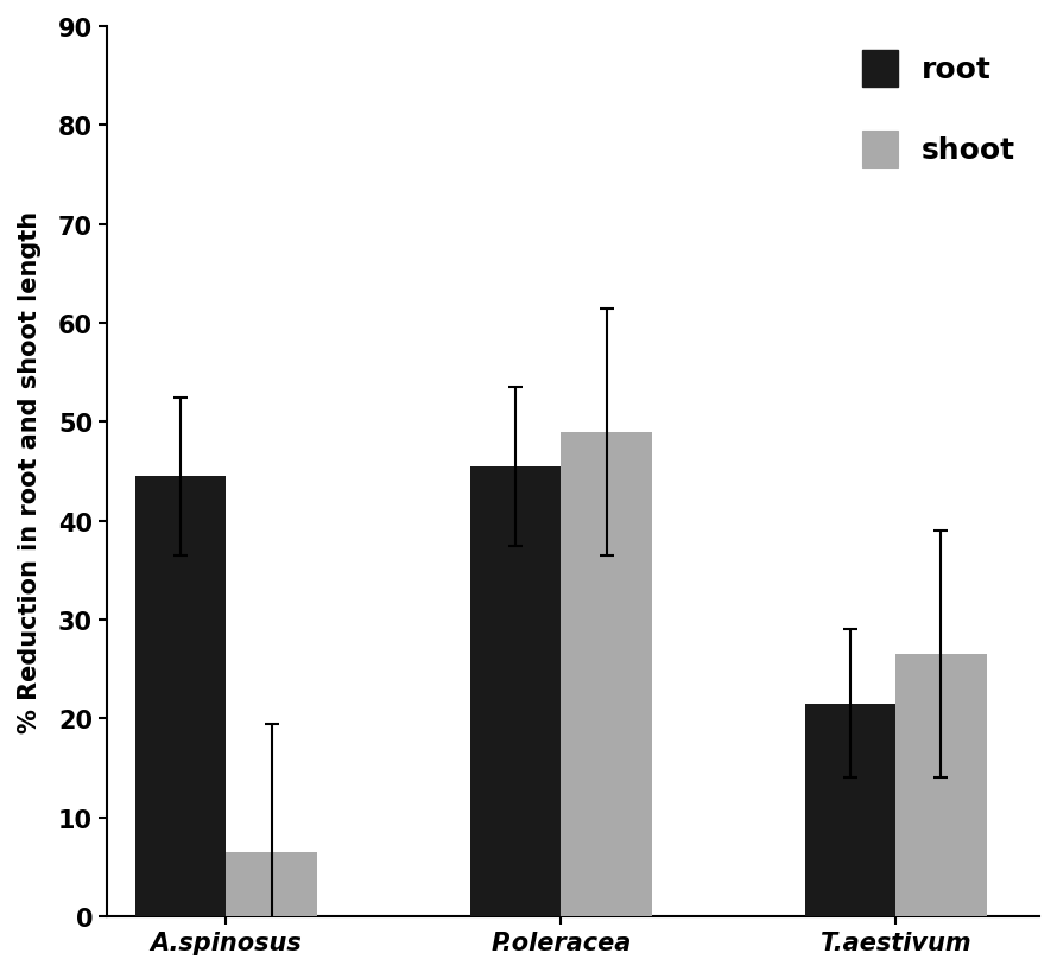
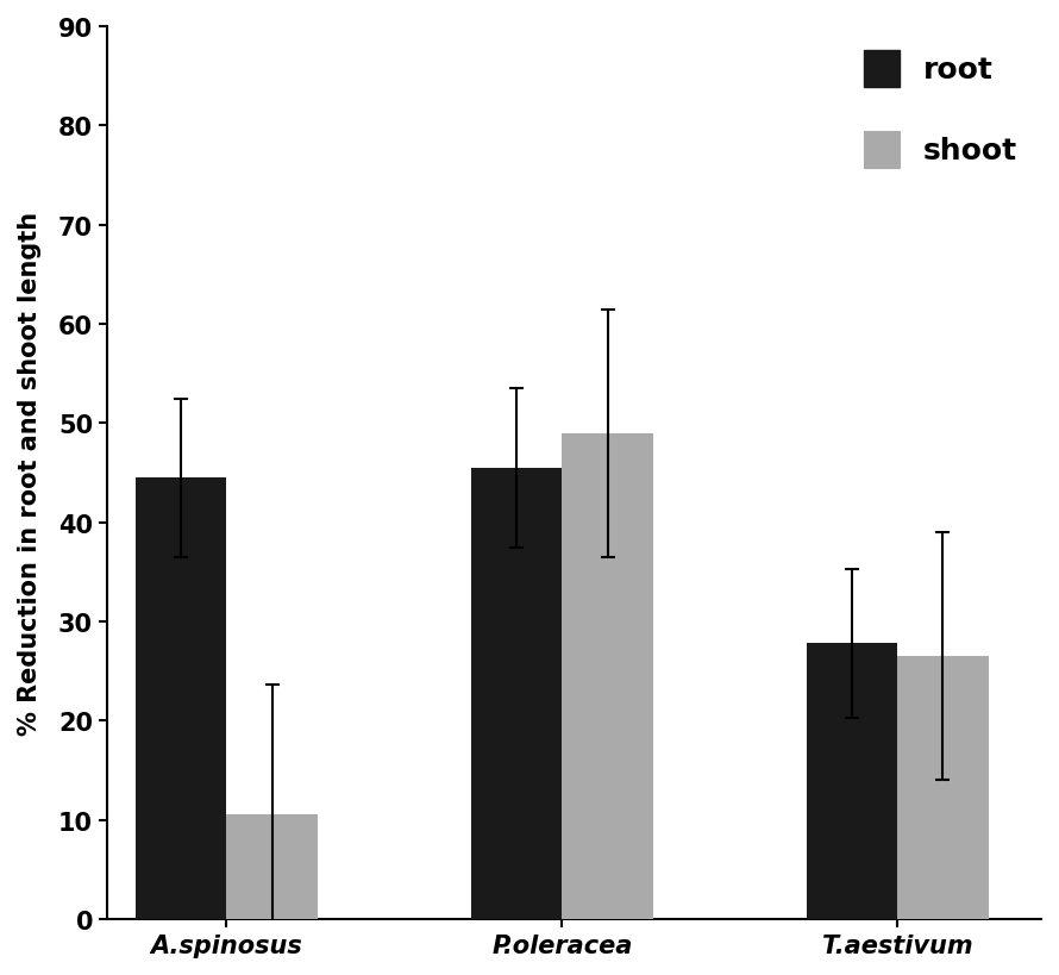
shoot/A.spinosus: 6.5 -> 10.6
root/T.aestivum: 21.5 -> 27.8
